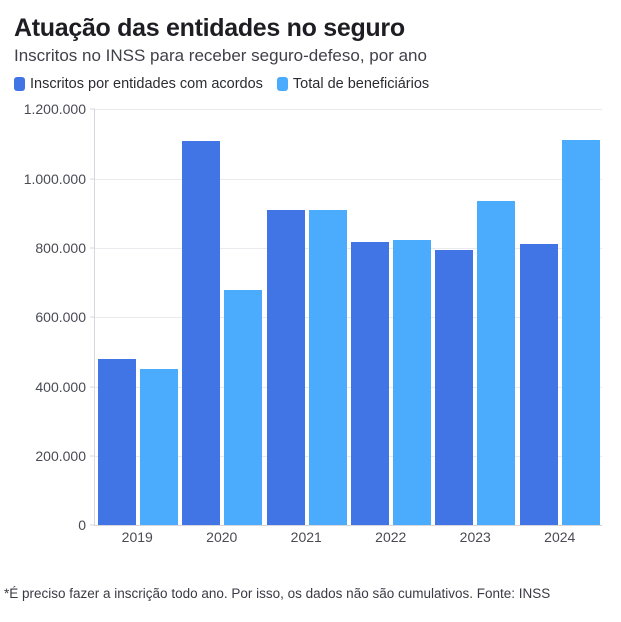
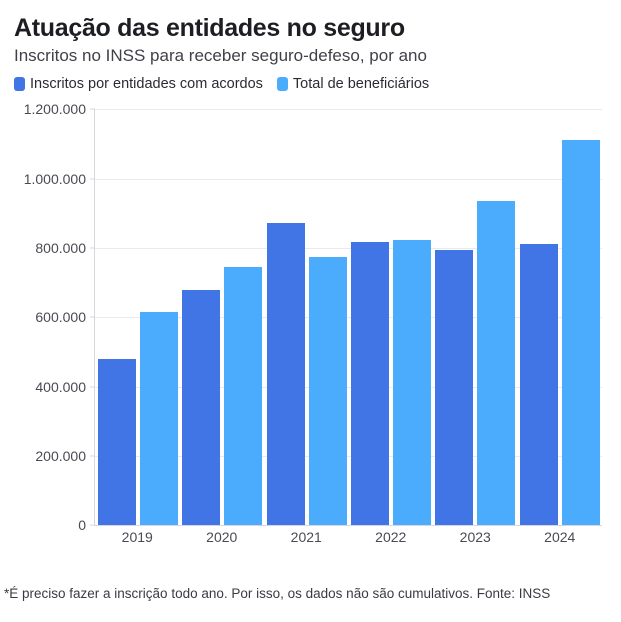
Total de beneficiários/2019: 450000 -> 620000
Inscritos por entidades com acordos/2020: 1110000 -> 680000
Total de beneficiários/2020: 680000 -> 740000
Inscritos por entidades com acordos/2021: 910000 -> 870000
Total de beneficiários/2021: 910000 -> 780000
